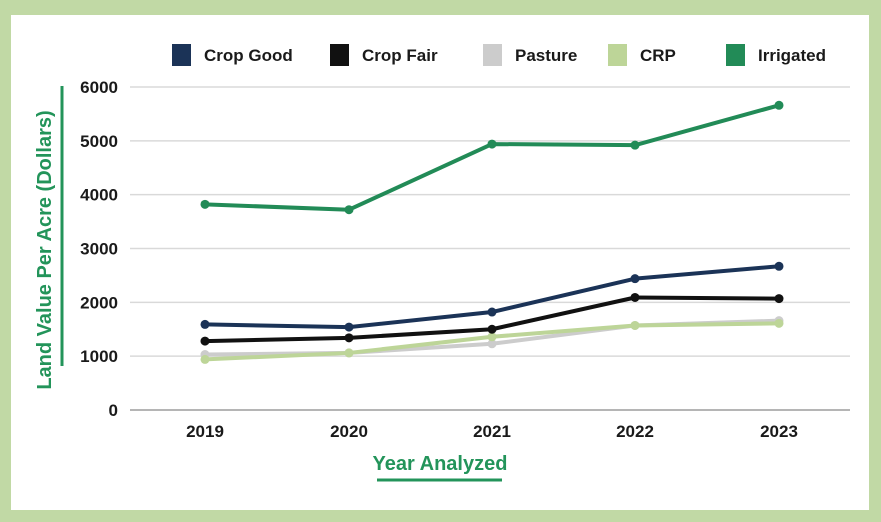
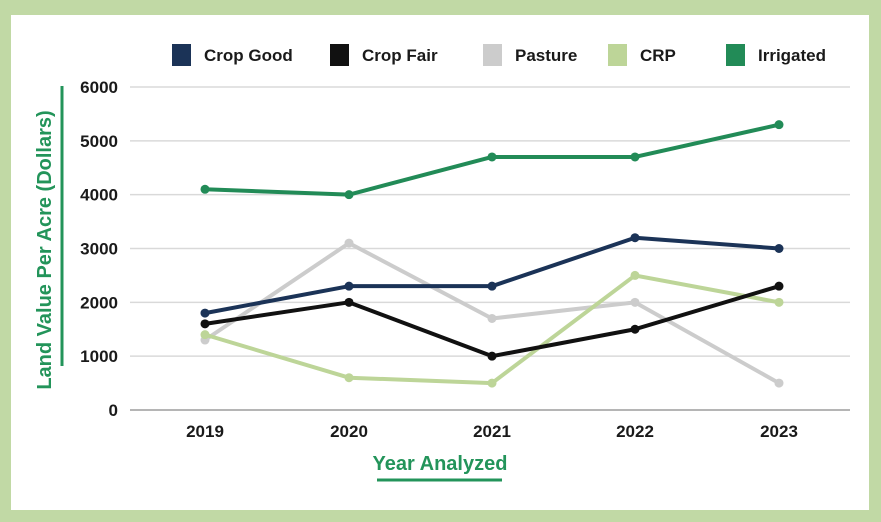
Crop Good/2019: 1600 -> 1800
Crop Fair/2019: 1300 -> 1600
Pasture/2019: 1000 -> 1300
CRP/2019: 900 -> 1400
Irrigated/2019: 3800 -> 4100
Crop Good/2020: 1500 -> 2300
Crop Fair/2020: 1300 -> 2000
Pasture/2020: 1100 -> 3100
CRP/2020: 1100 -> 600
Irrigated/2020: 3700 -> 4000
Crop Good/2021: 1800 -> 2300
Crop Fair/2021: 1500 -> 1000
Pasture/2021: 1200 -> 1700
CRP/2021: 1400 -> 500
Irrigated/2021: 4900 -> 4700
Crop Good/2022: 2400 -> 3200
Crop Fair/2022: 2100 -> 1500
Pasture/2022: 1600 -> 2000
CRP/2022: 1600 -> 2500
Irrigated/2022: 4900 -> 4700
Crop Good/2023: 2700 -> 3000
Crop Fair/2023: 2100 -> 2300
Pasture/2023: 1700 -> 500
CRP/2023: 1600 -> 2000
Irrigated/2023: 5700 -> 5300
